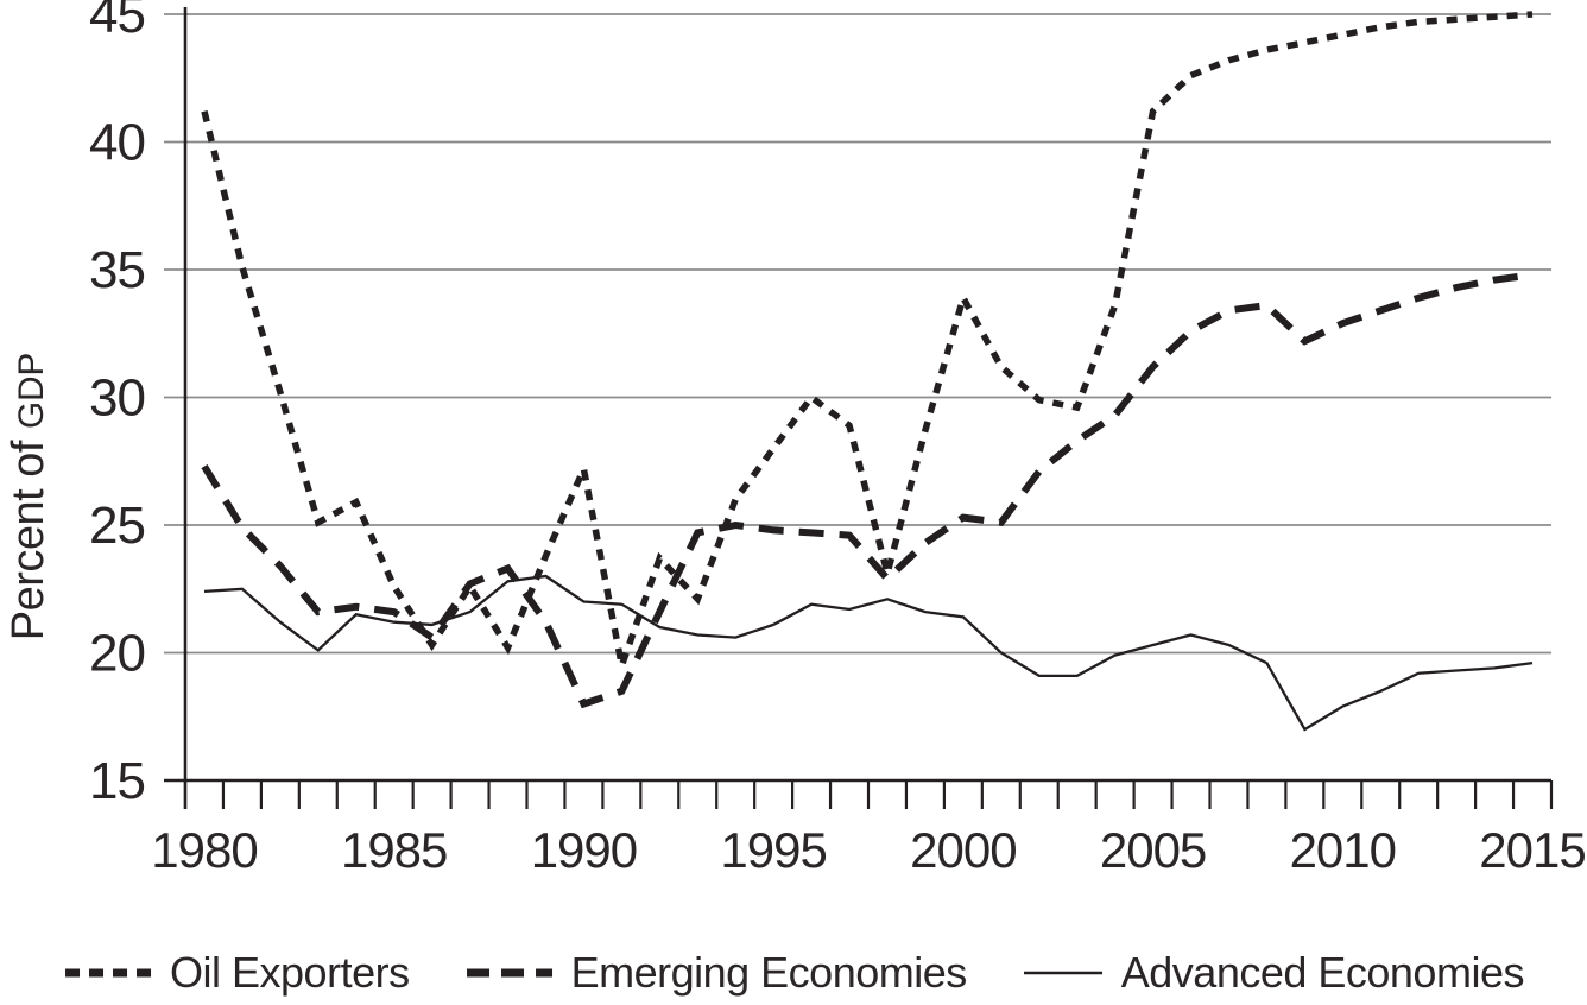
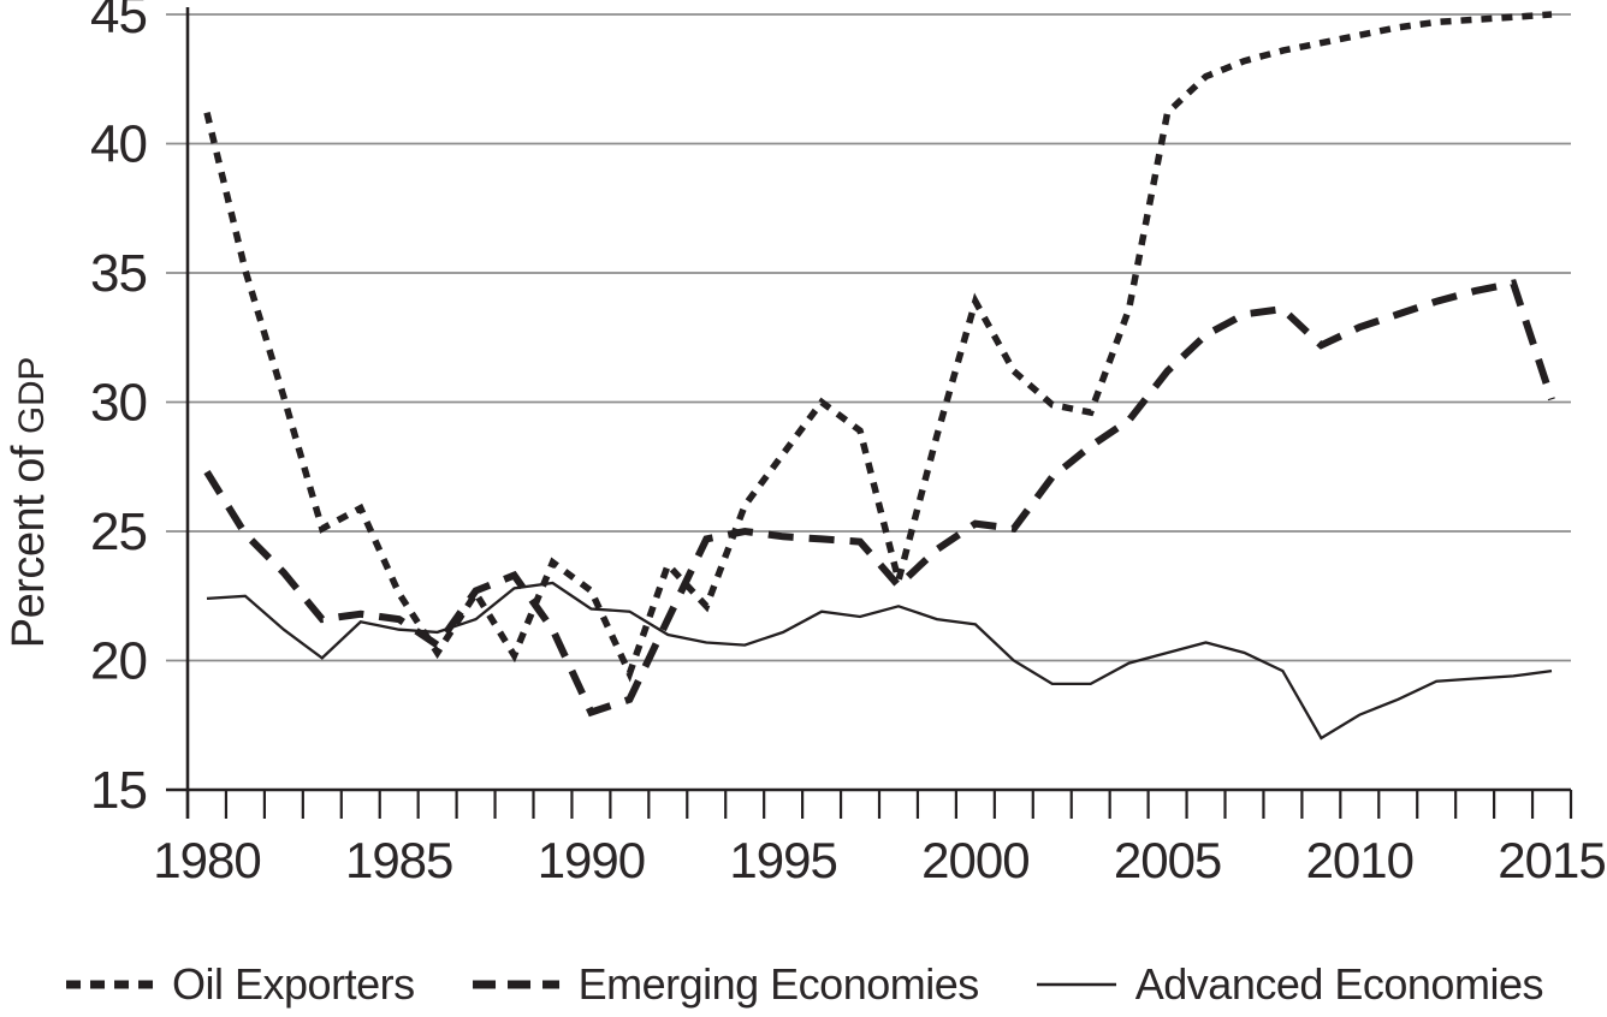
Oil Exporters/1990: 27.2 -> 22.7
Emerging Economies/2015: 34.8 -> 30.1
